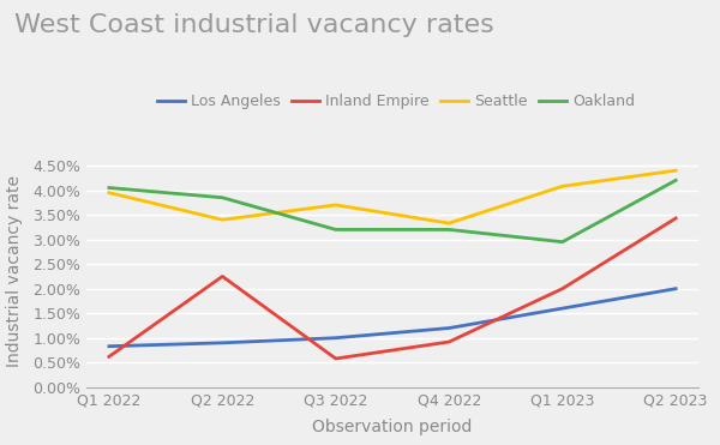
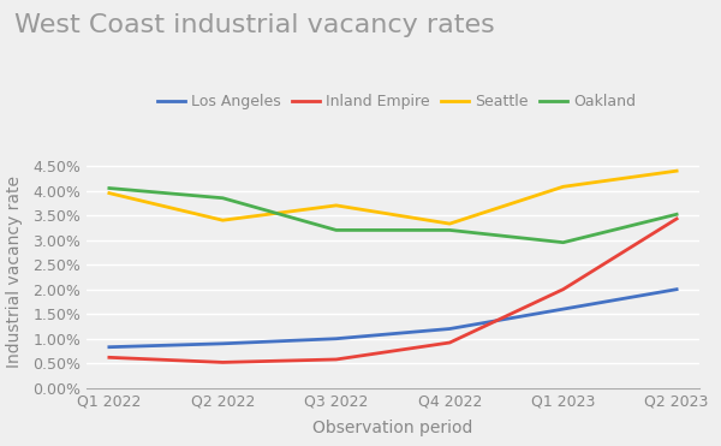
Inland Empire/Q2 2022: 2.25% -> 0.52%
Oakland/Q2 2023: 4.20% -> 3.52%
